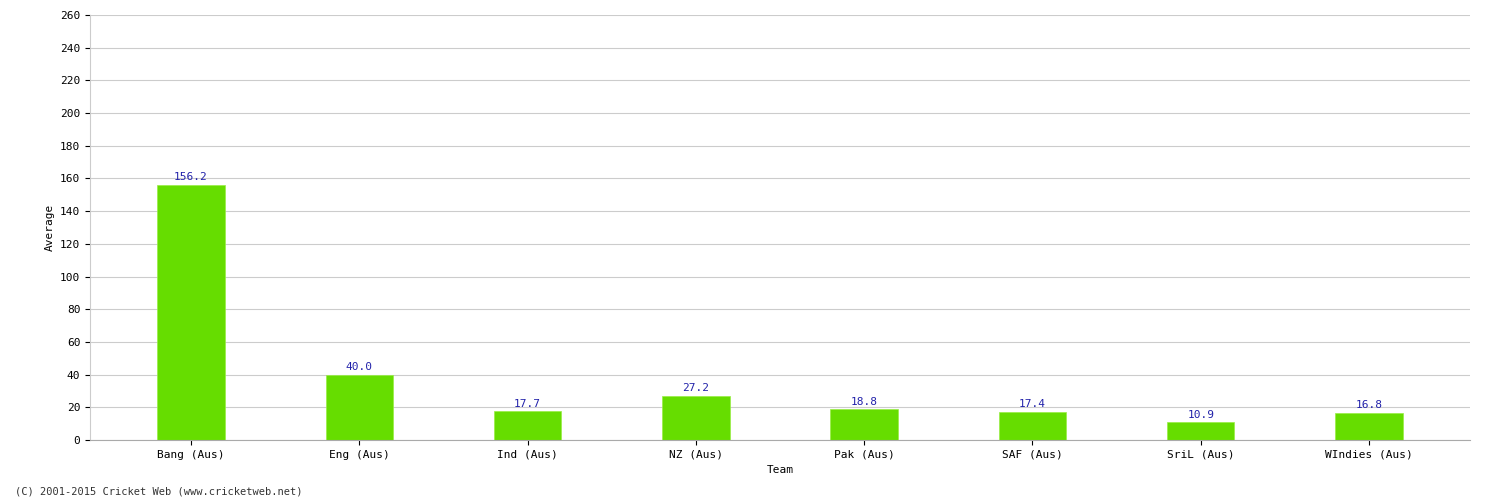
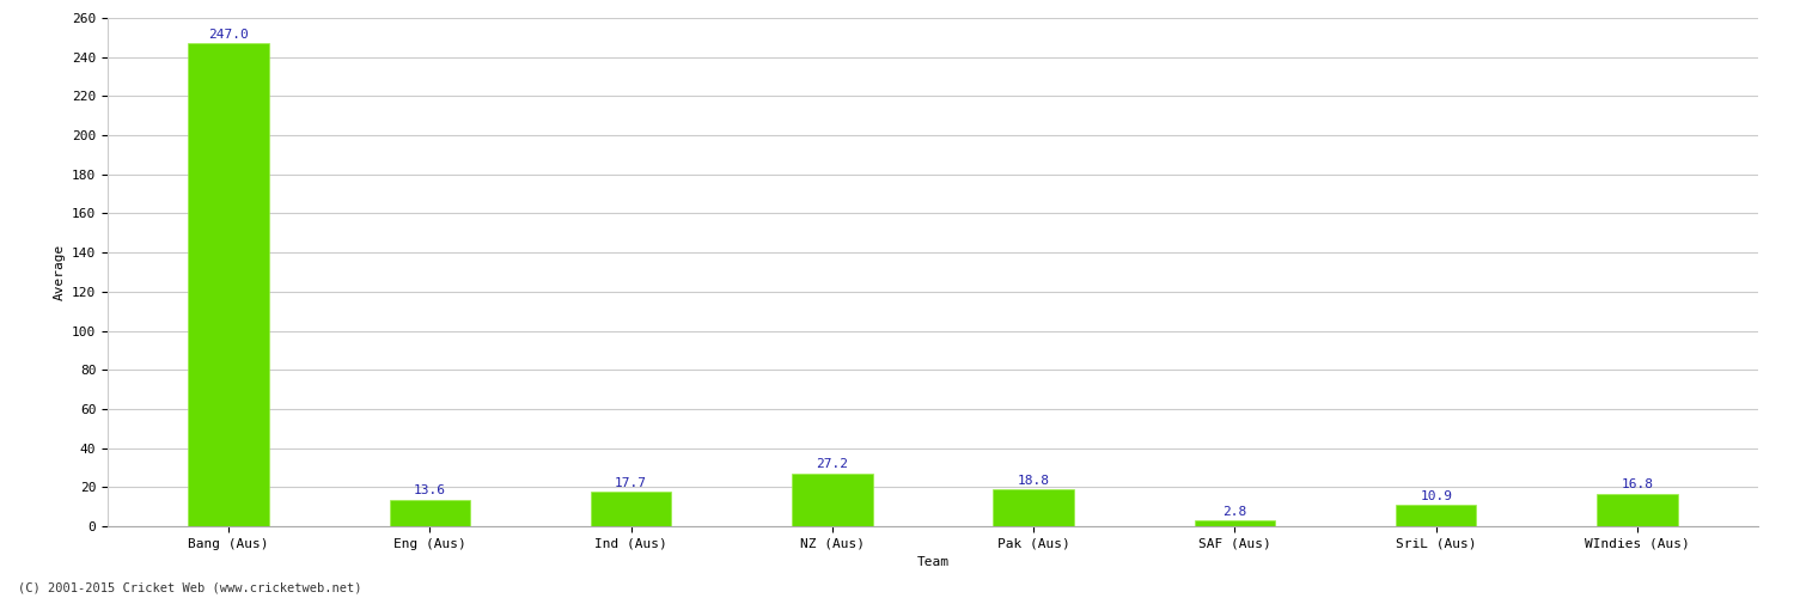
Bang (Aus): 156.2 -> 247.0
Eng (Aus): 40.0 -> 13.6
SAF (Aus): 17.4 -> 2.8
